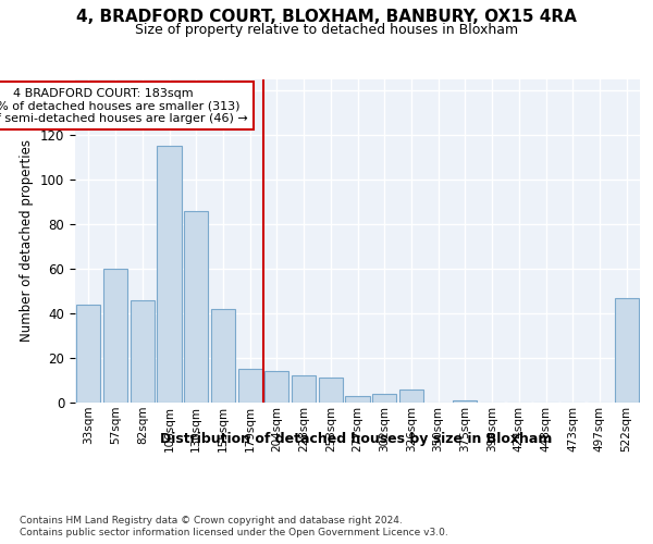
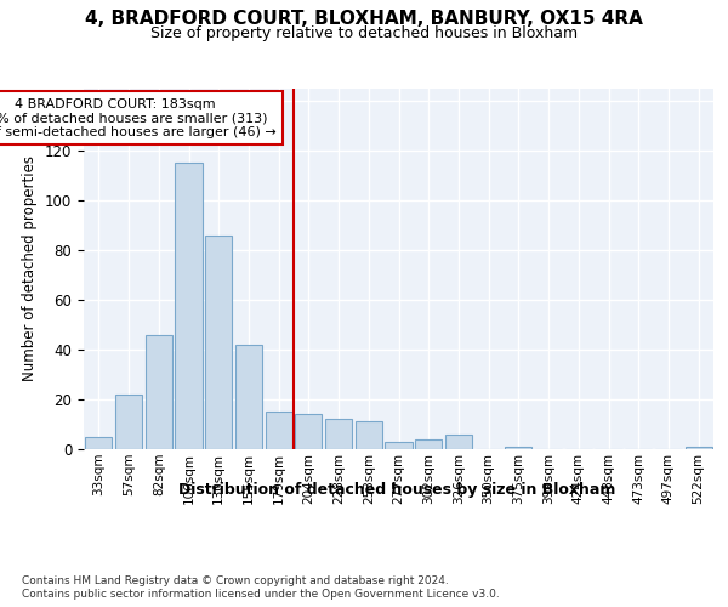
33sqm: 44 -> 5
57sqm: 60 -> 22
522sqm: 47 -> 1
